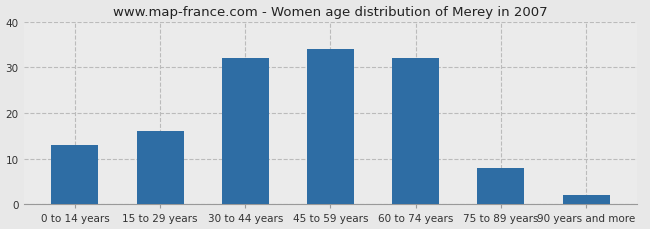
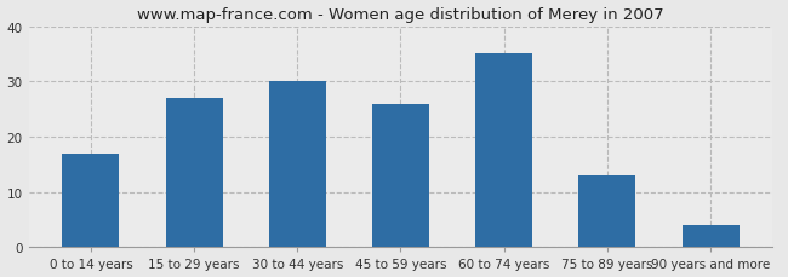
0 to 14 years: 13 -> 17
15 to 29 years: 16 -> 27
30 to 44 years: 32 -> 30
45 to 59 years: 34 -> 26
60 to 74 years: 32 -> 35
75 to 89 years: 8 -> 13
90 years and more: 2 -> 4
